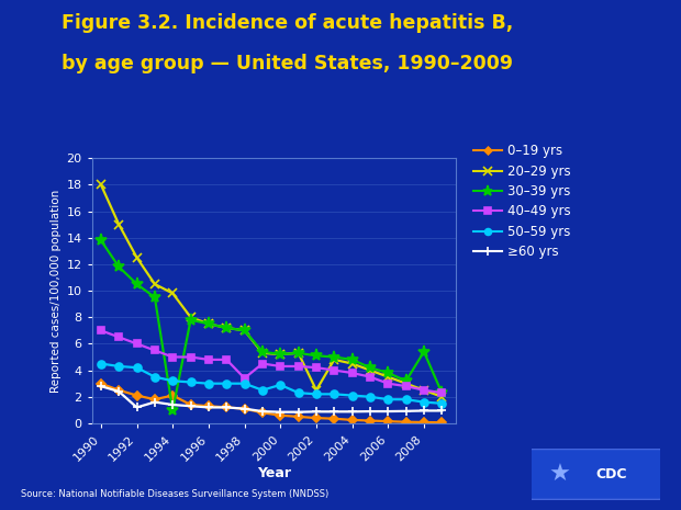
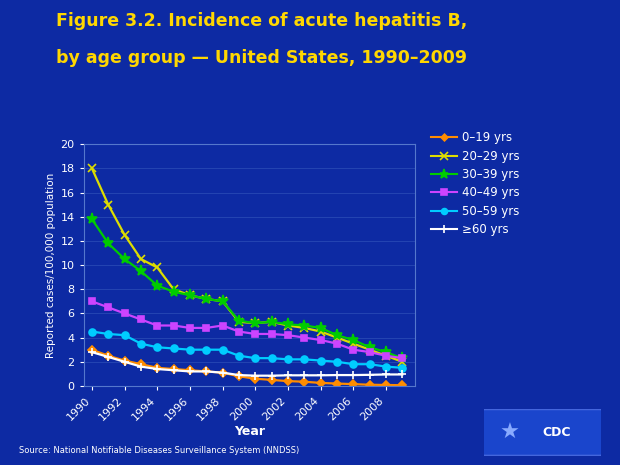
≥60 yrs/1992: 1.2 -> 2.0
0–19 yrs/1994: 2.1 -> 1.5
30–39 yrs/1994: 1.0 -> 8.3
40–49 yrs/1998: 3.4 -> 5.0
50–59 yrs/2000: 2.9 -> 2.3
20–29 yrs/2002: 2.5 -> 5.0
30–39 yrs/2008: 5.4 -> 2.8
